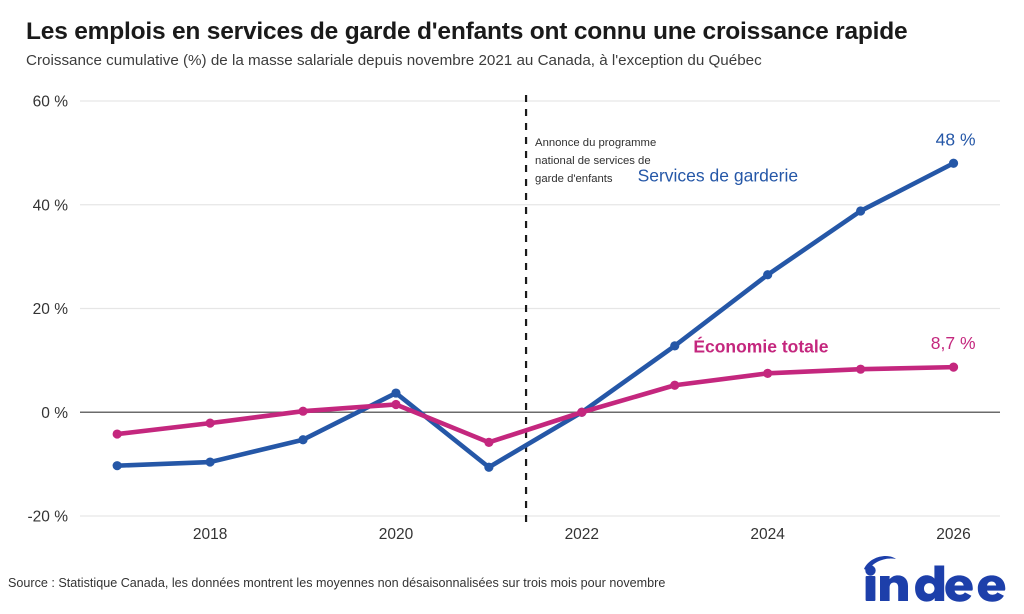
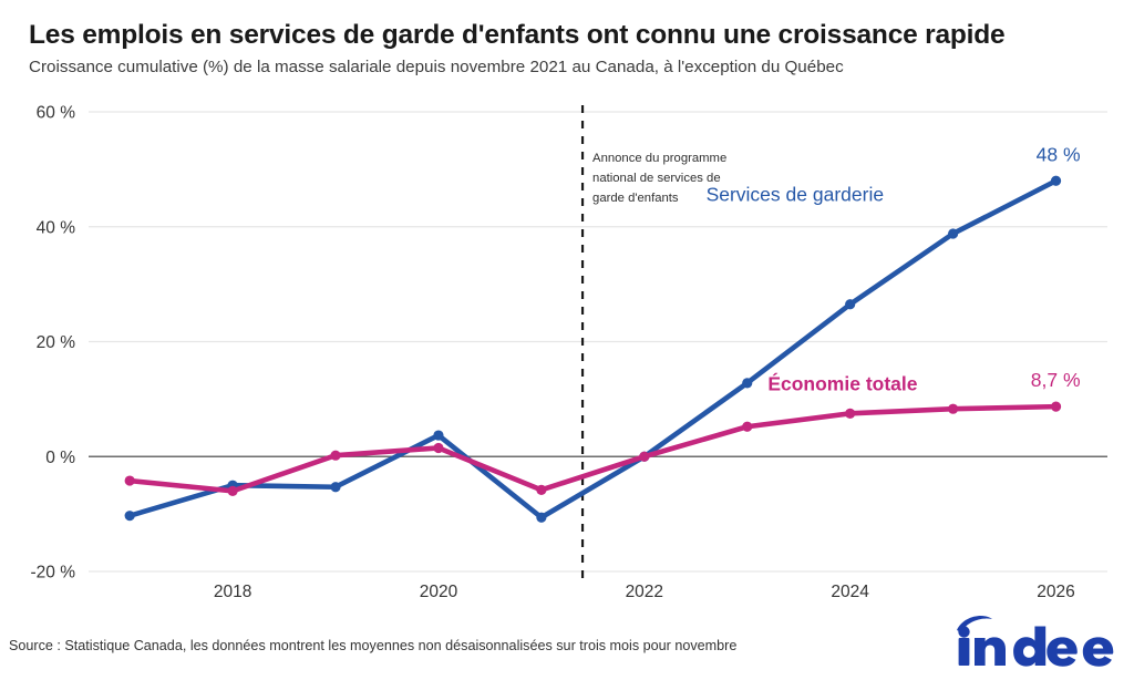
Services de garderie/2018: -10% -> -5%
Économie totale/2018: -2% -> -6%
